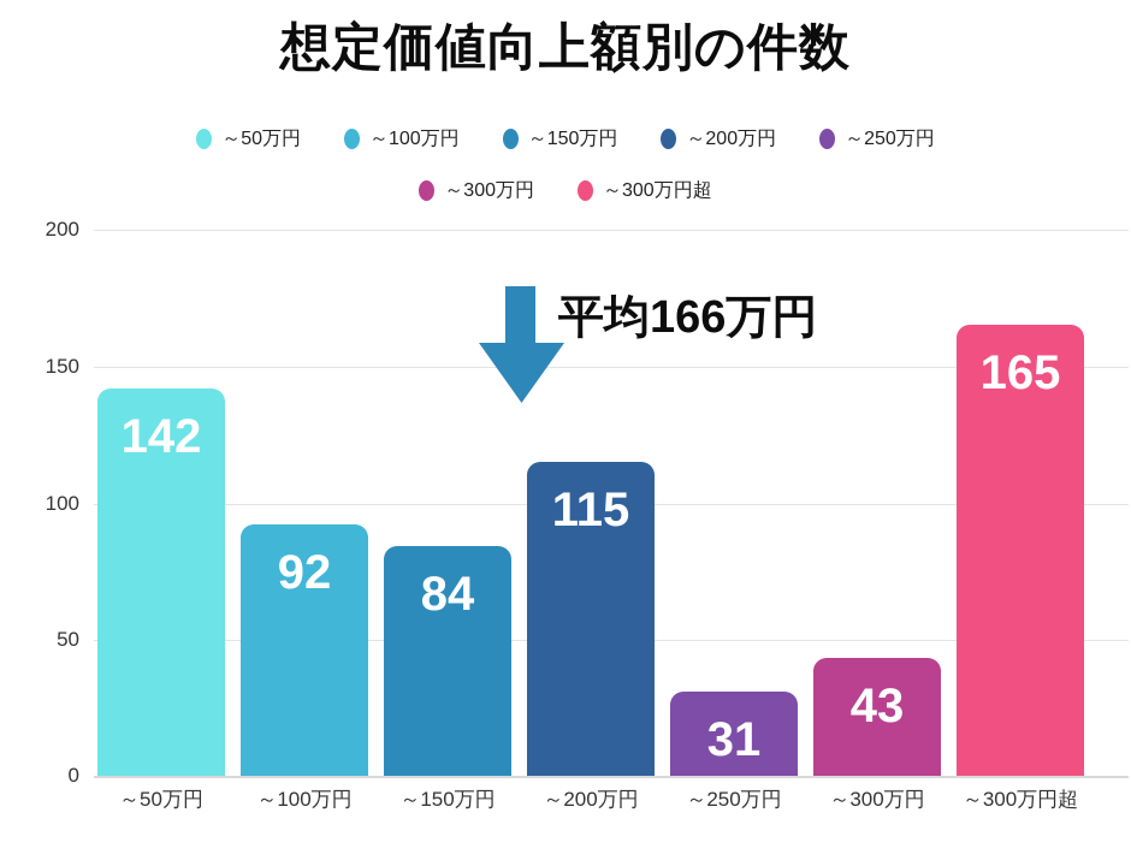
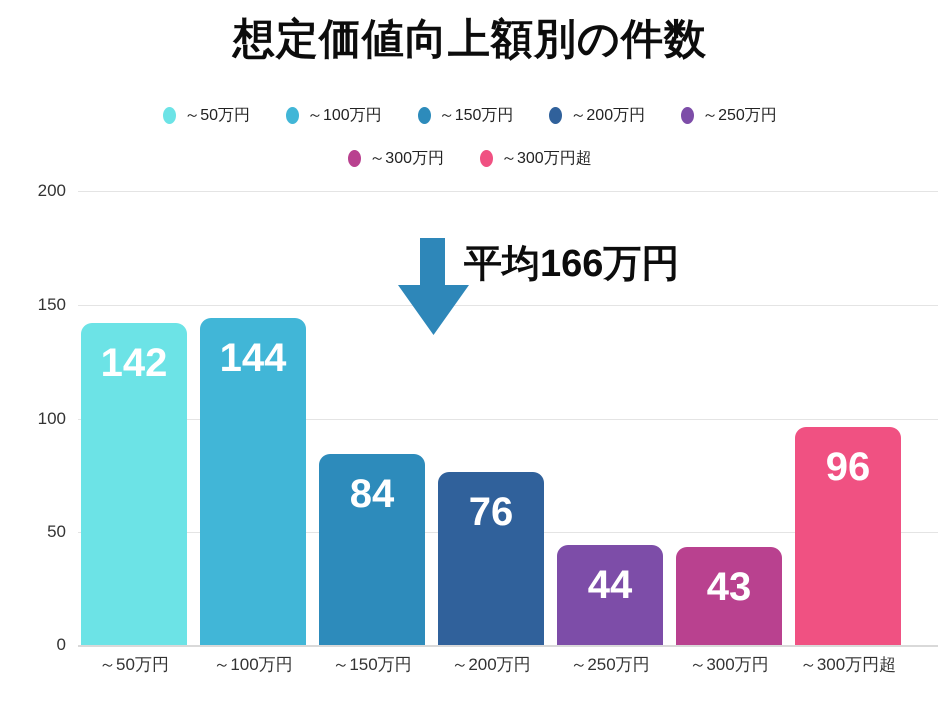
～100万円: 92 -> 144
～200万円: 115 -> 76
～250万円: 31 -> 44
～300万円超: 165 -> 96
